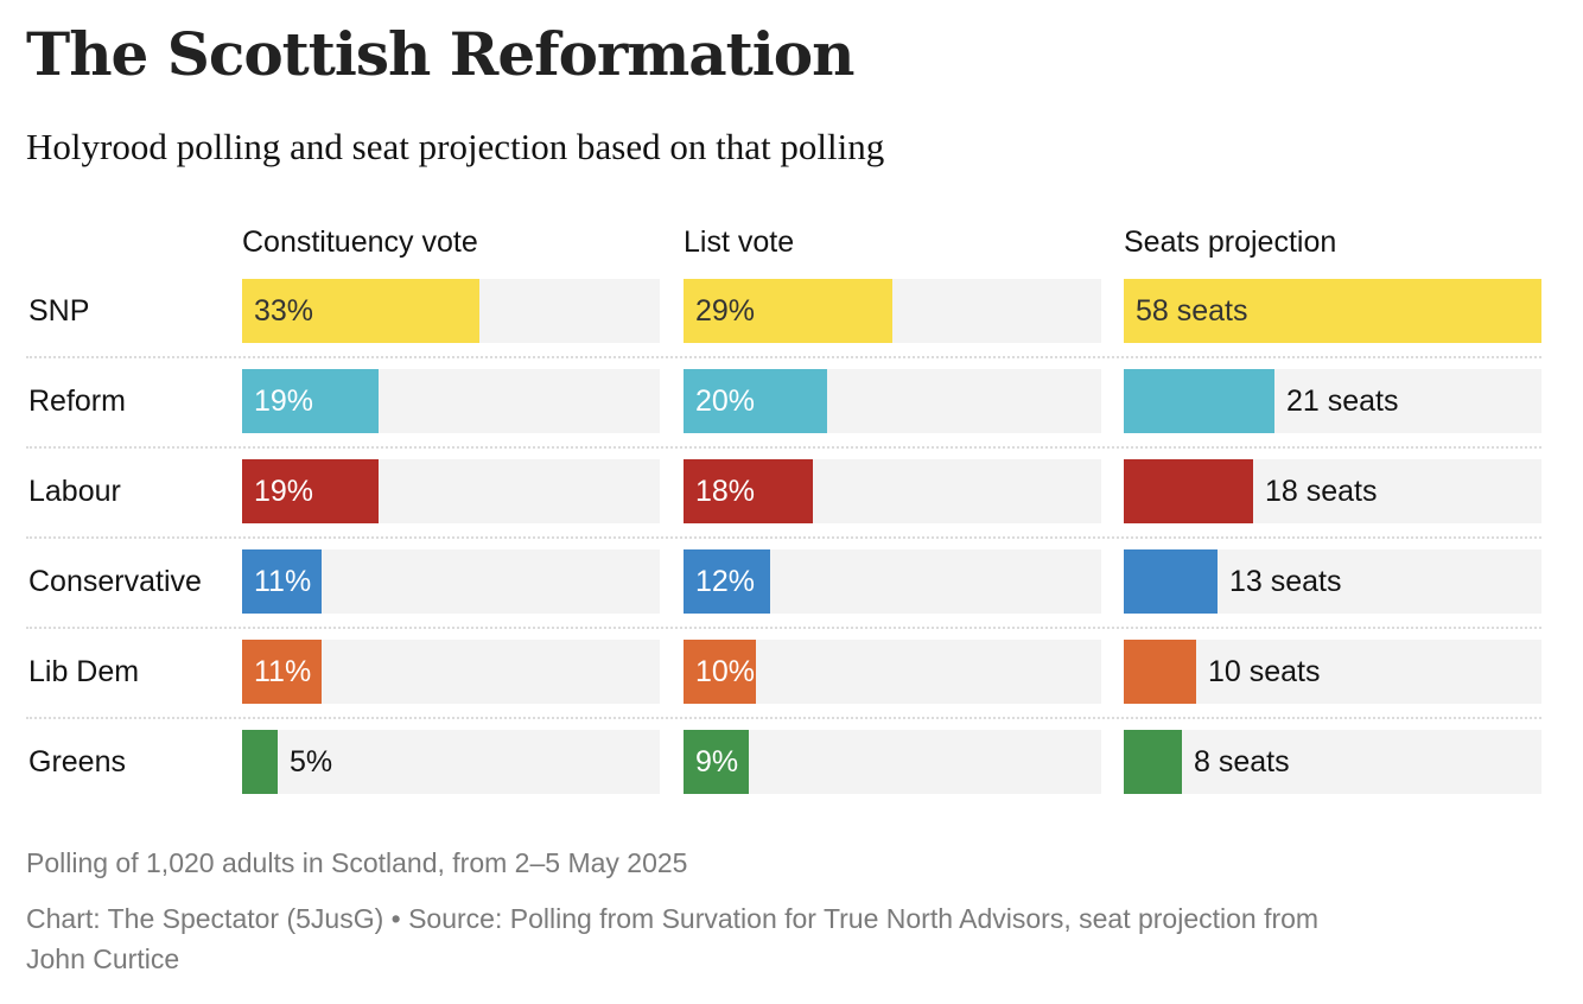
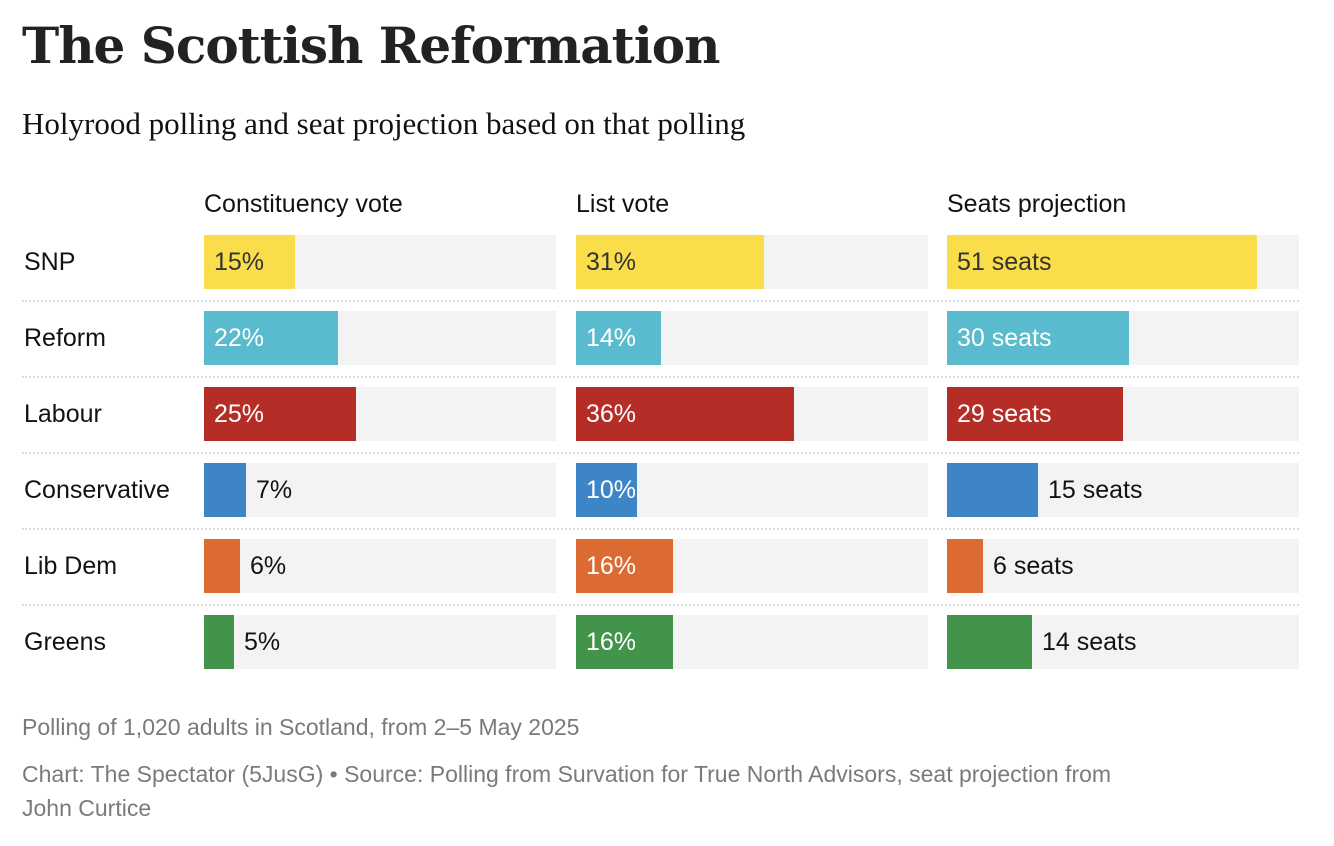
Constituency vote/SNP: 33% -> 15%
List vote/SNP: 29% -> 31%
Seats projection/SNP: 58 -> 51
Constituency vote/Reform: 19% -> 22%
List vote/Reform: 20% -> 14%
Seats projection/Reform: 21 -> 30
Constituency vote/Labour: 19% -> 25%
List vote/Labour: 18% -> 36%
Seats projection/Labour: 18 -> 29
Constituency vote/Conservative: 11% -> 7%
List vote/Conservative: 12% -> 10%
Seats projection/Conservative: 13 -> 15
Constituency vote/Lib Dem: 11% -> 6%
List vote/Lib Dem: 10% -> 16%
Seats projection/Lib Dem: 10 -> 6
List vote/Greens: 9% -> 16%
Seats projection/Greens: 8 -> 14
